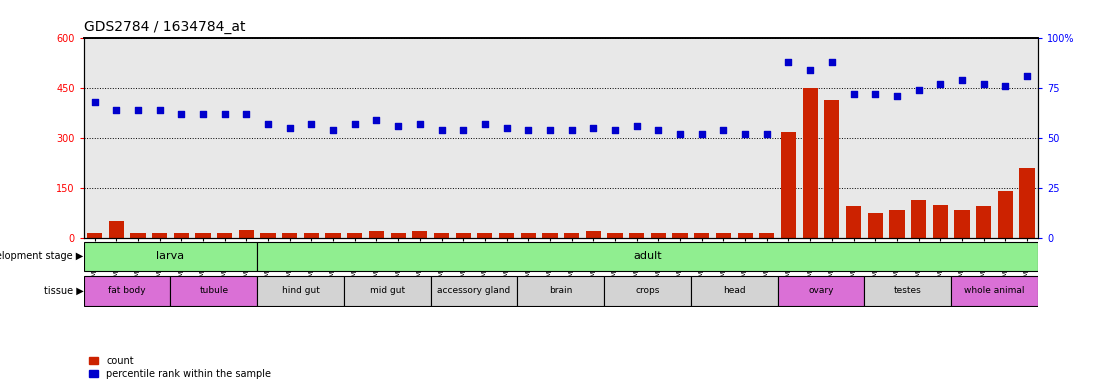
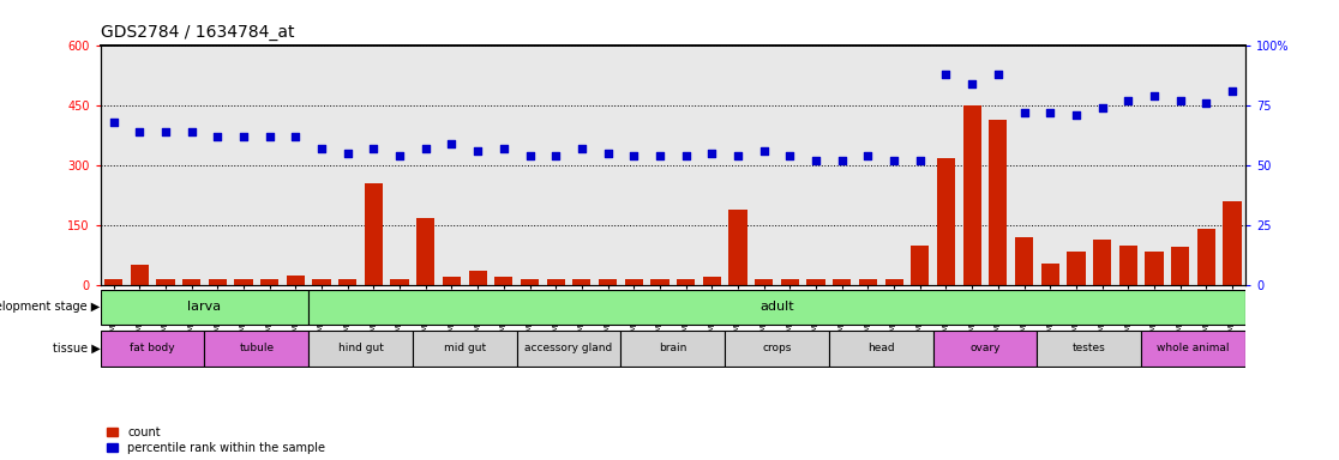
count/GSM188074: 15 -> 255
count/GSM188076: 15 -> 170
count/GSM188078: 15 -> 35
count/GSM188088: 15 -> 190
count/GSM188099: 15 -> 100
count/GSM188107: 95 -> 120
count/GSM188108: 75 -> 55
